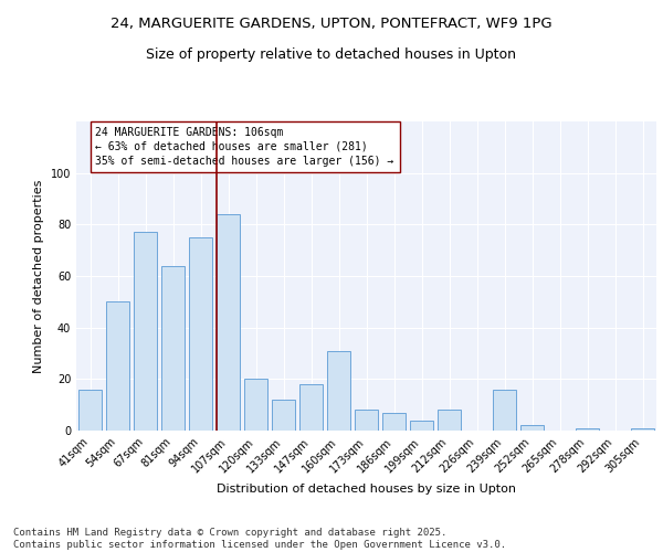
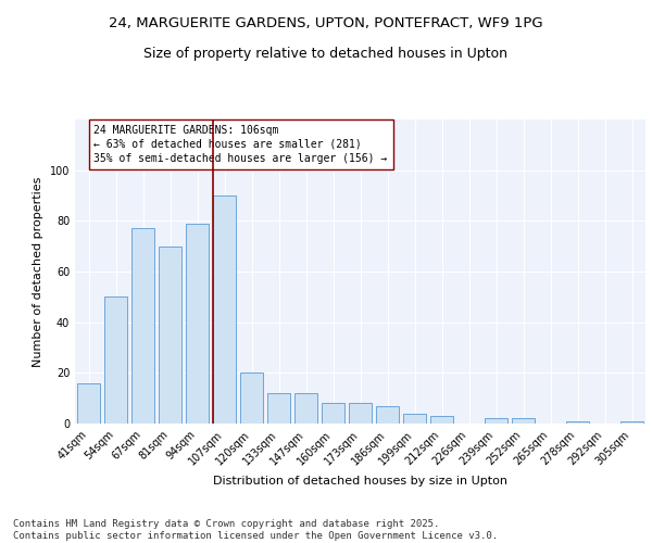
81sqm: 64 -> 70
94sqm: 75 -> 79
107sqm: 84 -> 90
147sqm: 18 -> 12
160sqm: 31 -> 8
212sqm: 8 -> 3
239sqm: 16 -> 2
